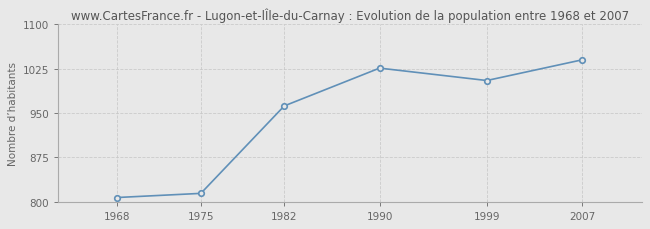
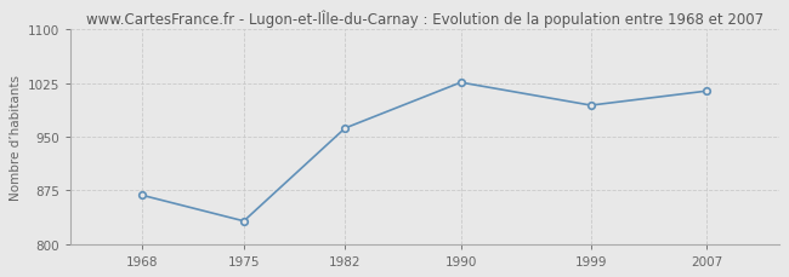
1968: 807 -> 868
1975: 814 -> 832
1999: 1005 -> 994
2007: 1040 -> 1014
